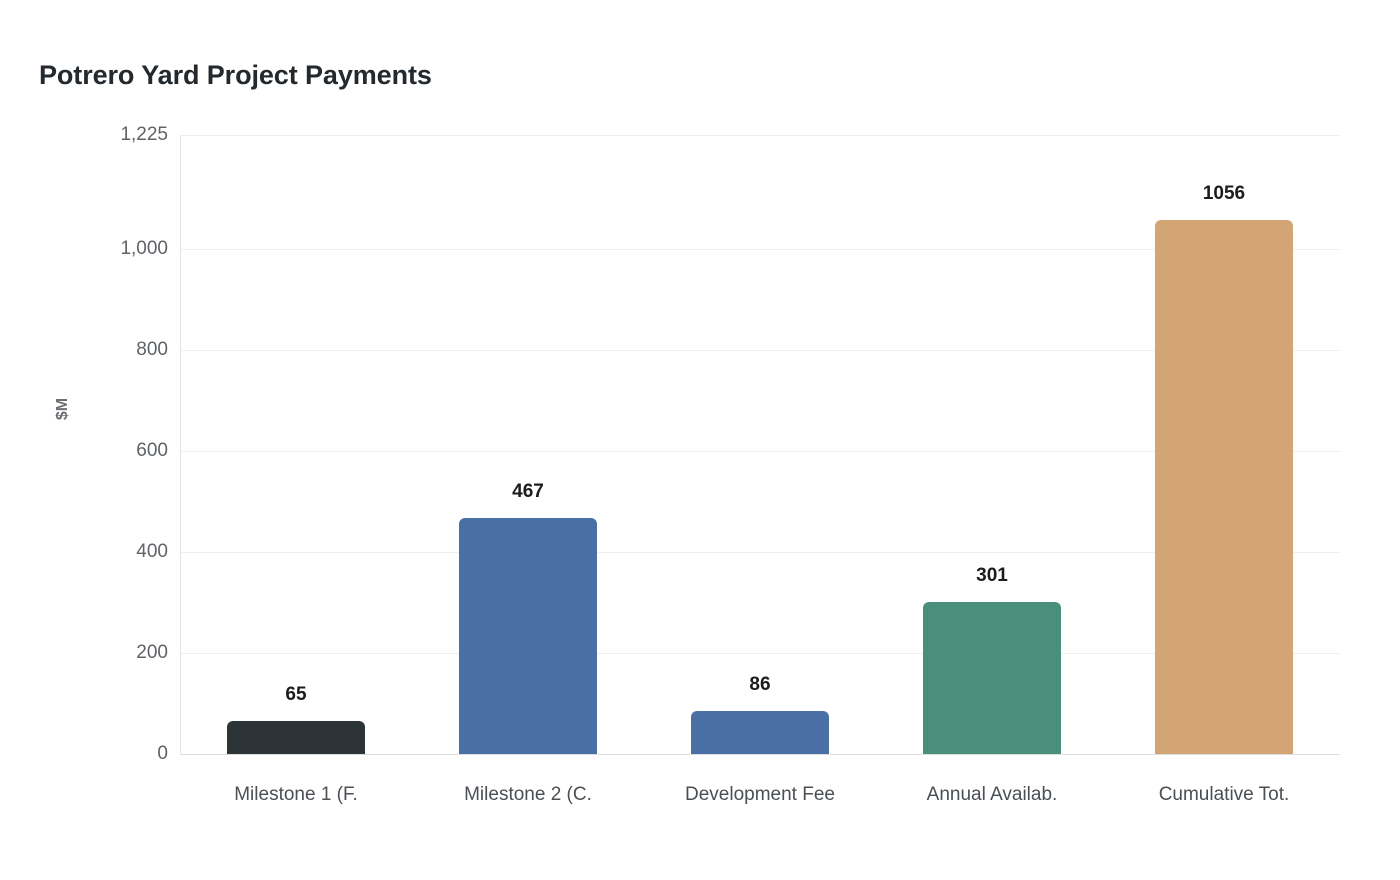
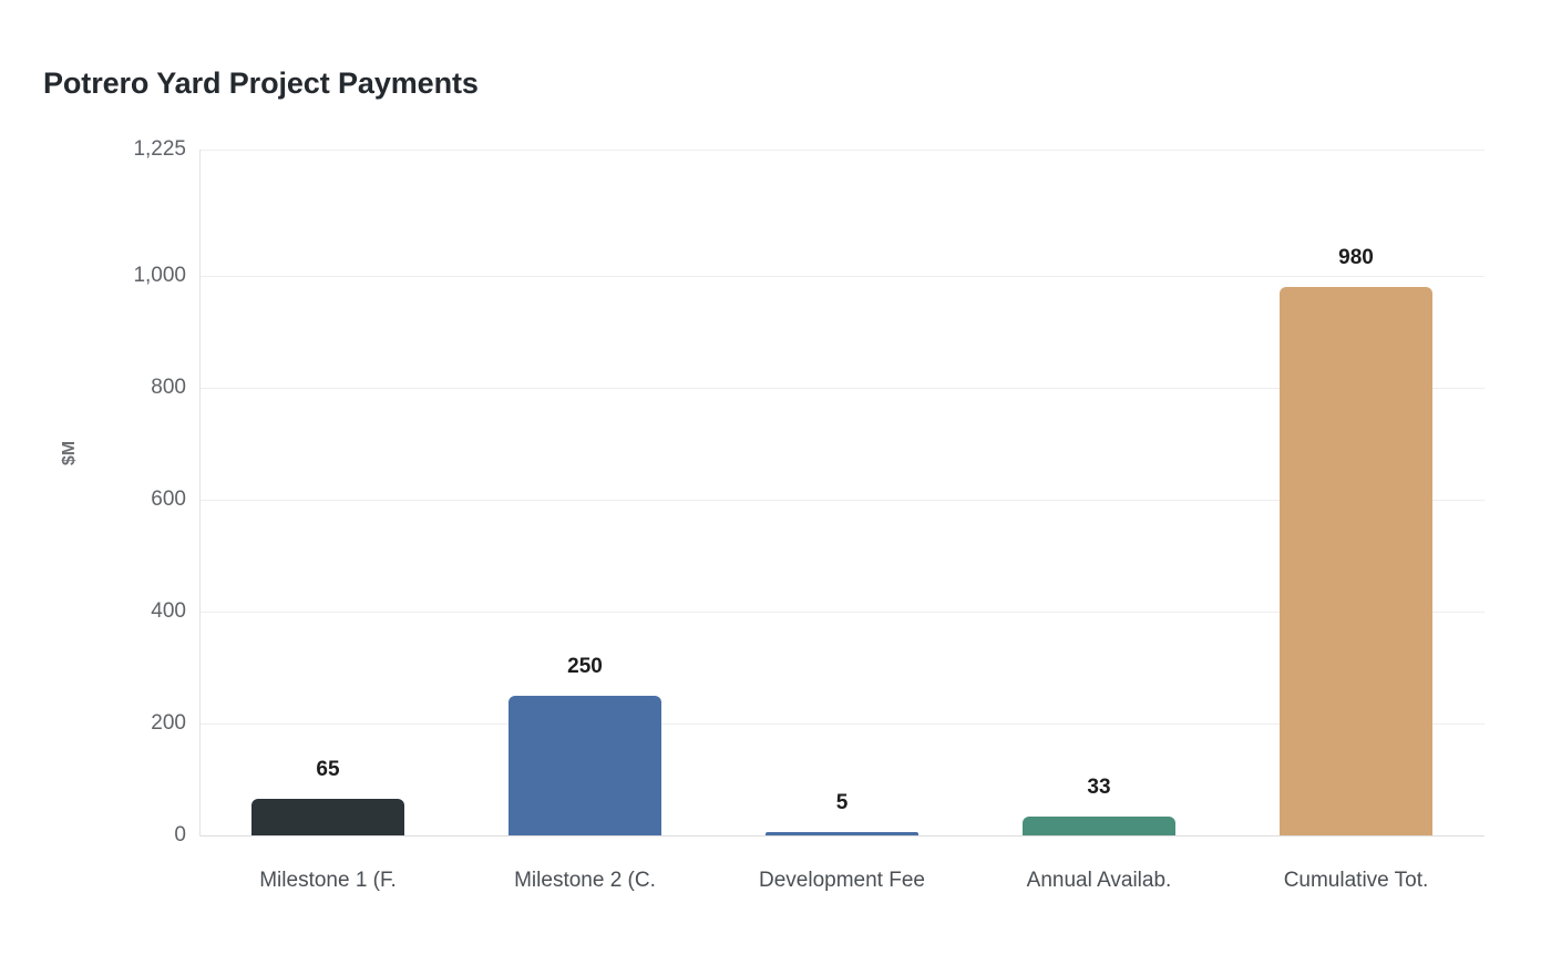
Milestone 2 (C.: 467 -> 250
Development Fee: 86 -> 5
Annual Availab.: 301 -> 33
Cumulative Tot.: 1056 -> 980
